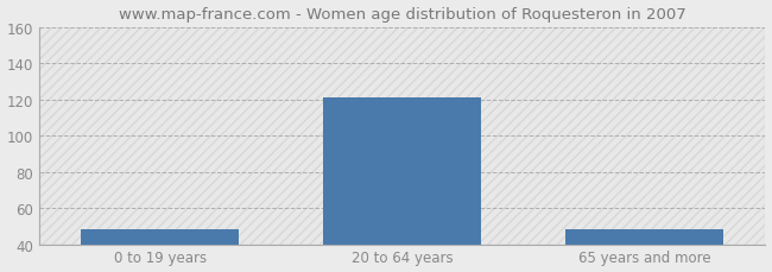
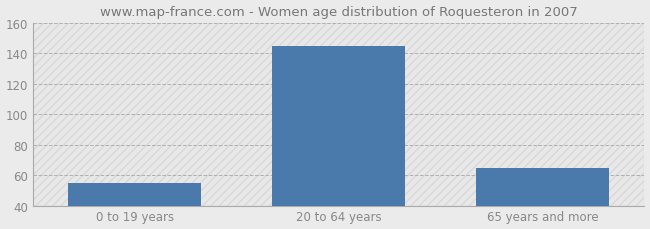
0 to 19 years: 48 -> 55
20 to 64 years: 121 -> 145
65 years and more: 48 -> 65
